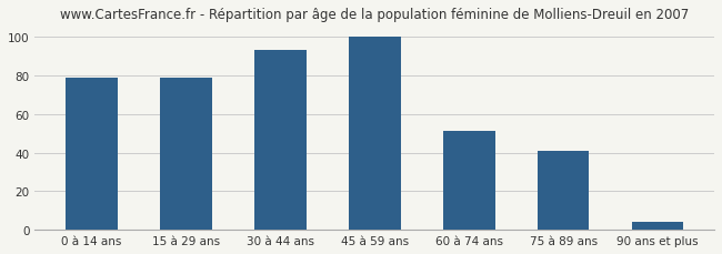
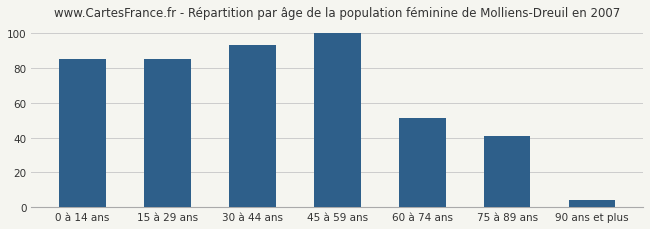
0 à 14 ans: 79 -> 85
15 à 29 ans: 79 -> 85
